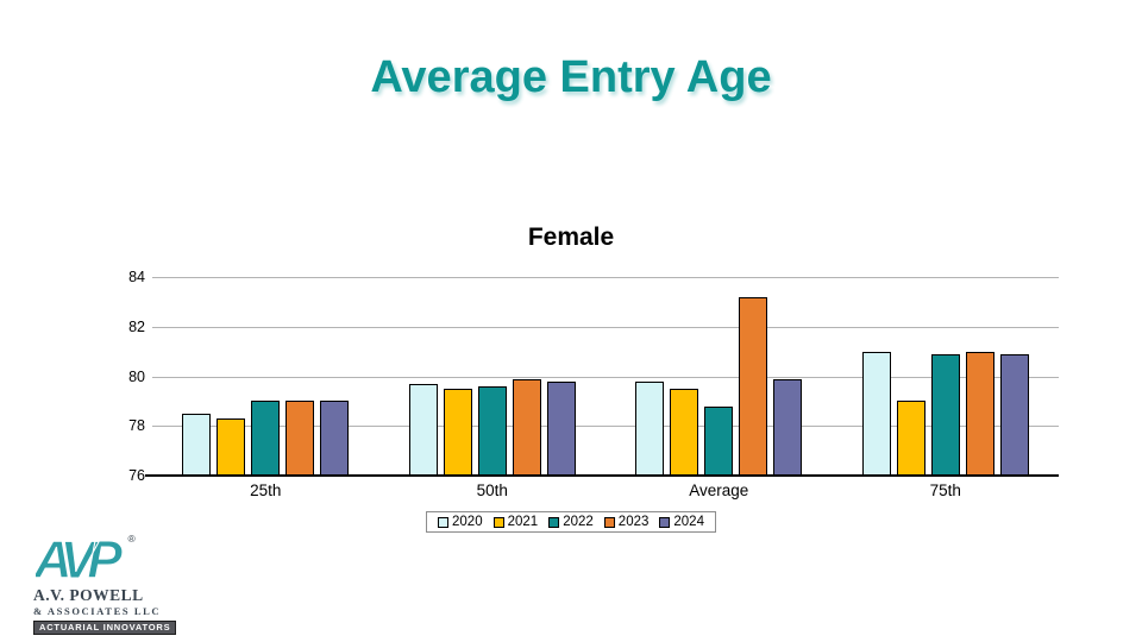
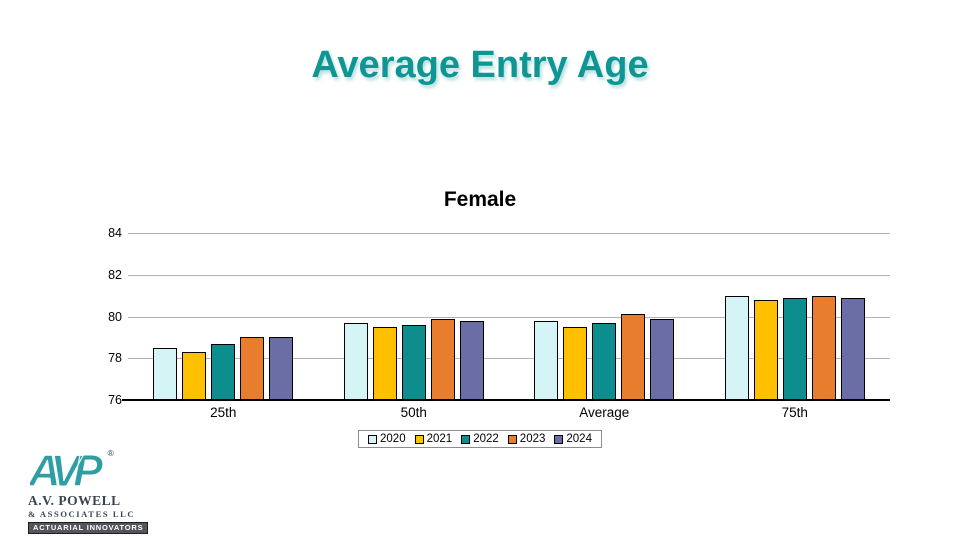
2022/25th: 79.0 -> 78.7
2022/Average: 78.8 -> 79.7
2023/Average: 83.2 -> 80.1
2021/75th: 79.0 -> 80.8
